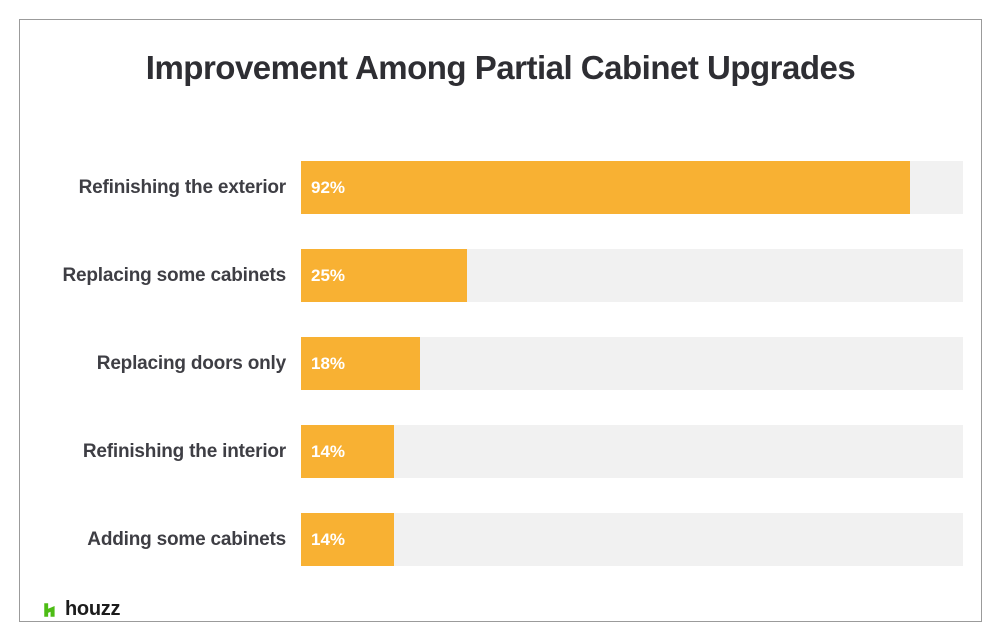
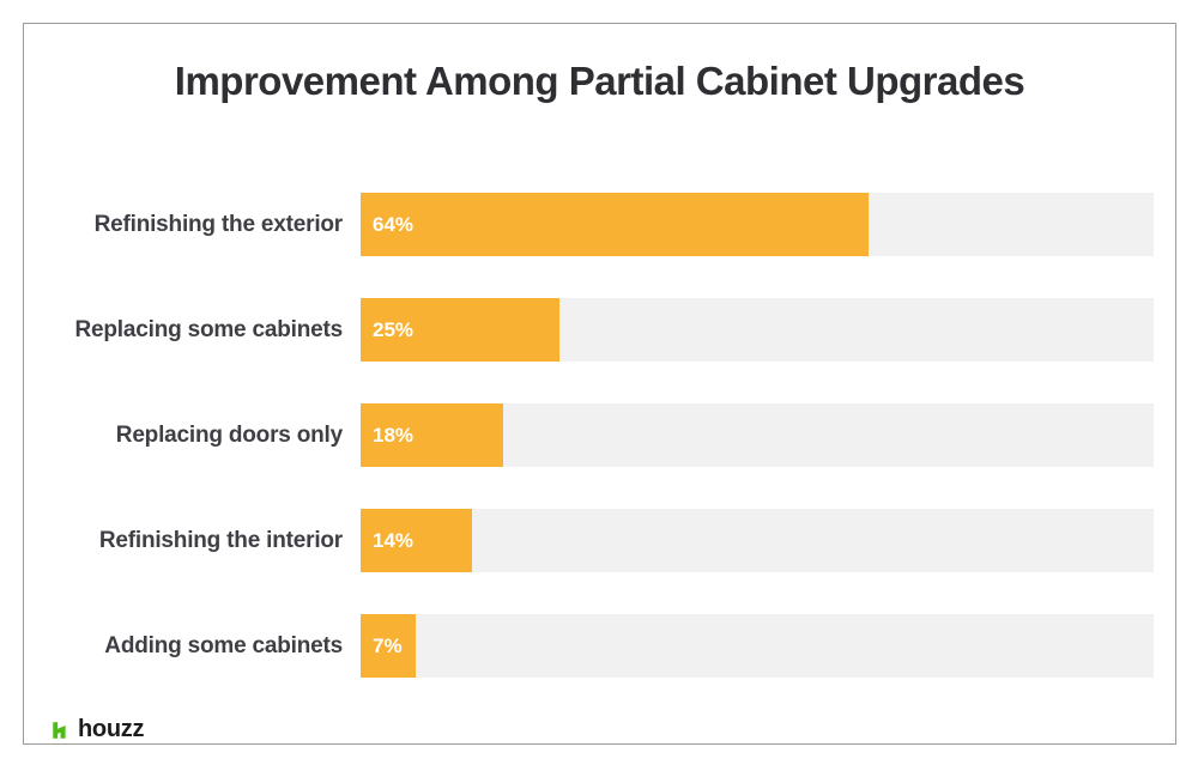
Refinishing the exterior: 92% -> 64%
Adding some cabinets: 14% -> 7%
